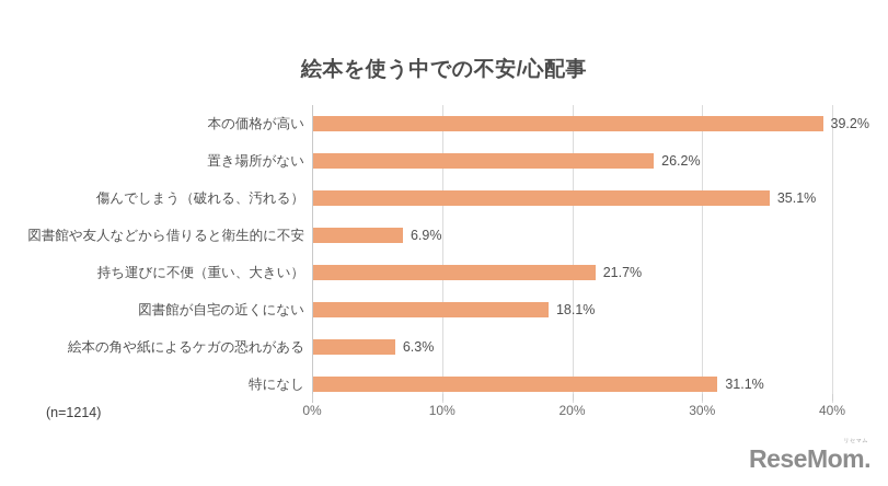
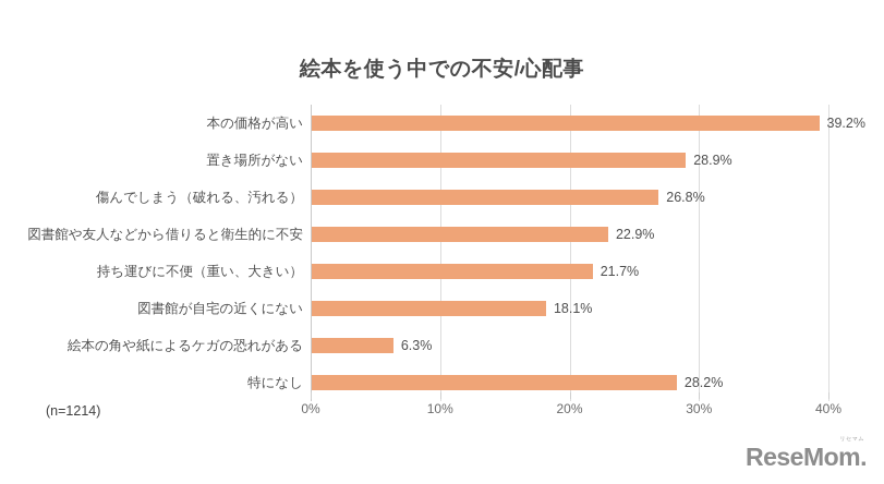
置き場所がない: 26.2% -> 28.9%
傷んでしまう（破れる、汚れる）: 35.1% -> 26.8%
図書館や友人などから借りると衛生的に不安: 6.9% -> 22.9%
特になし: 31.1% -> 28.2%
